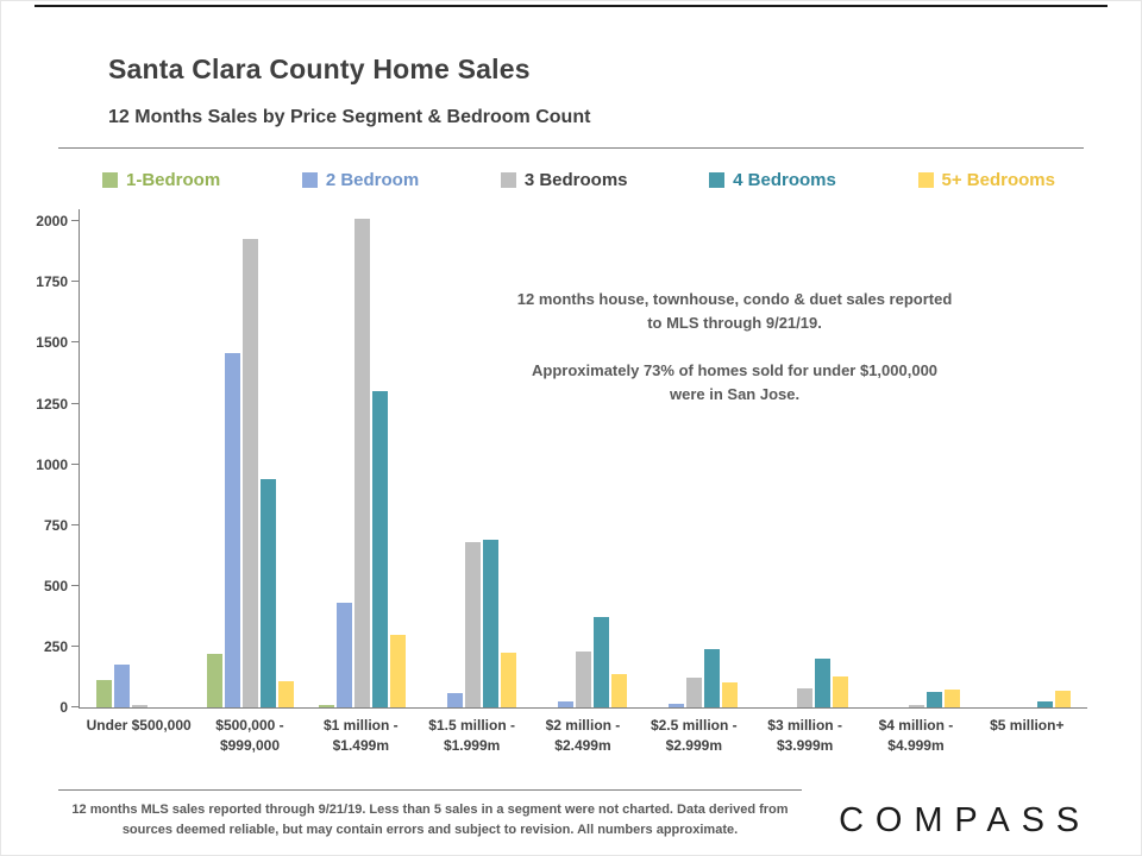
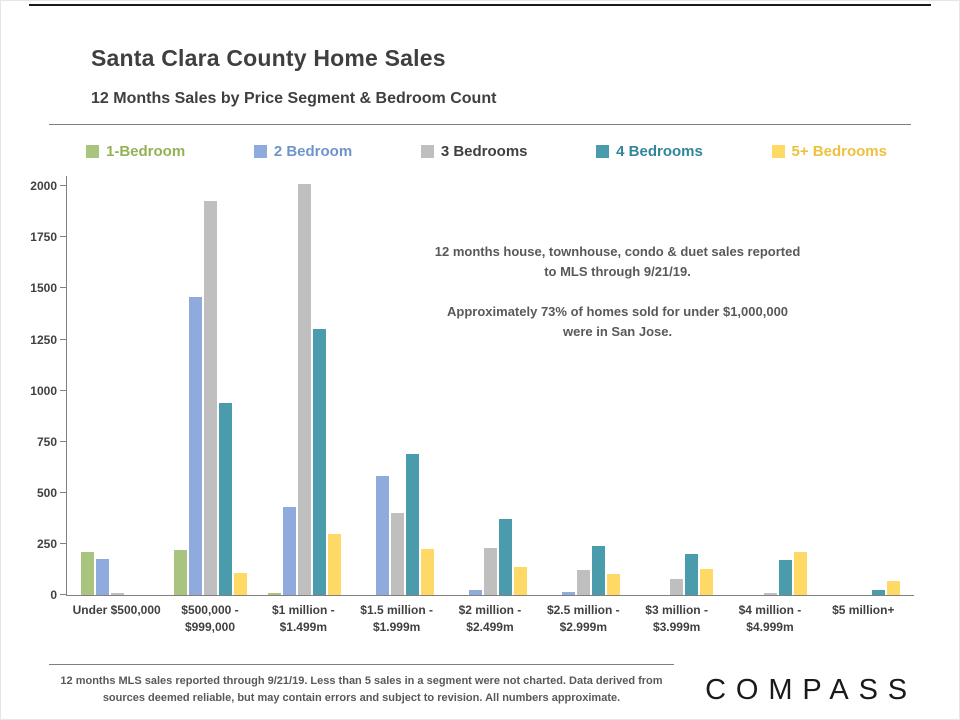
1-Bedroom/Under $500,000: 120 -> 210
2 Bedroom/$1.5 million - $1.999m: 60 -> 580
3 Bedrooms/$1.5 million - $1.999m: 680 -> 400
4 Bedrooms/$4 million - $4.999m: 60 -> 170
5+ Bedrooms/$4 million - $4.999m: 80 -> 210
